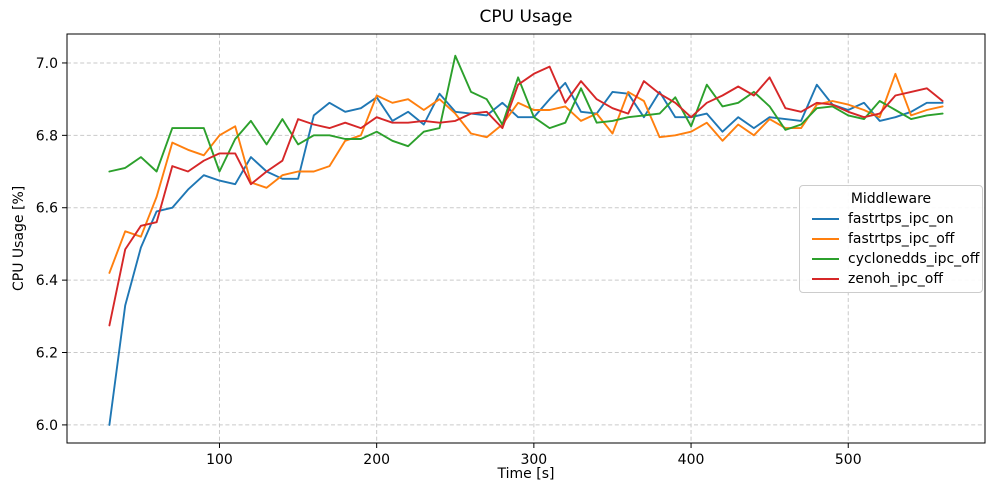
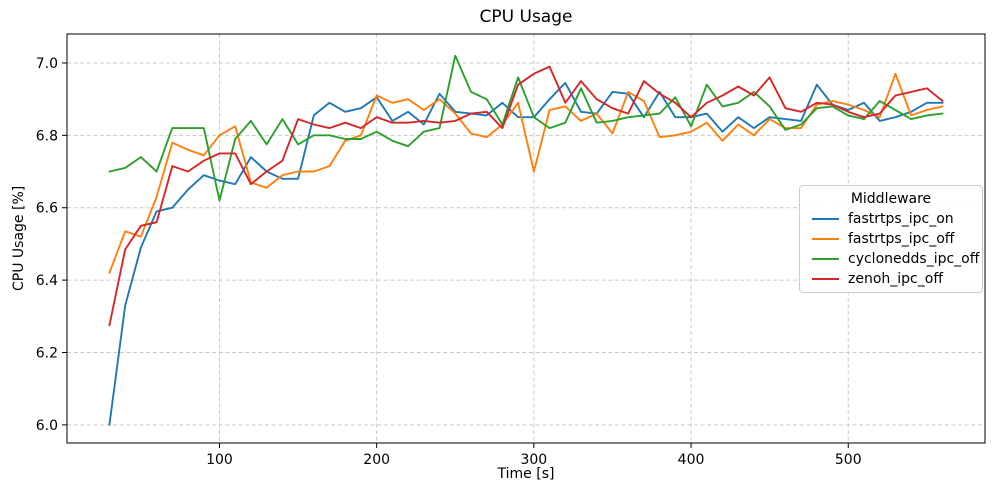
cyclonedds_ipc_off/100: 6.70 -> 6.62
fastrtps_ipc_off/300: 6.87 -> 6.70
